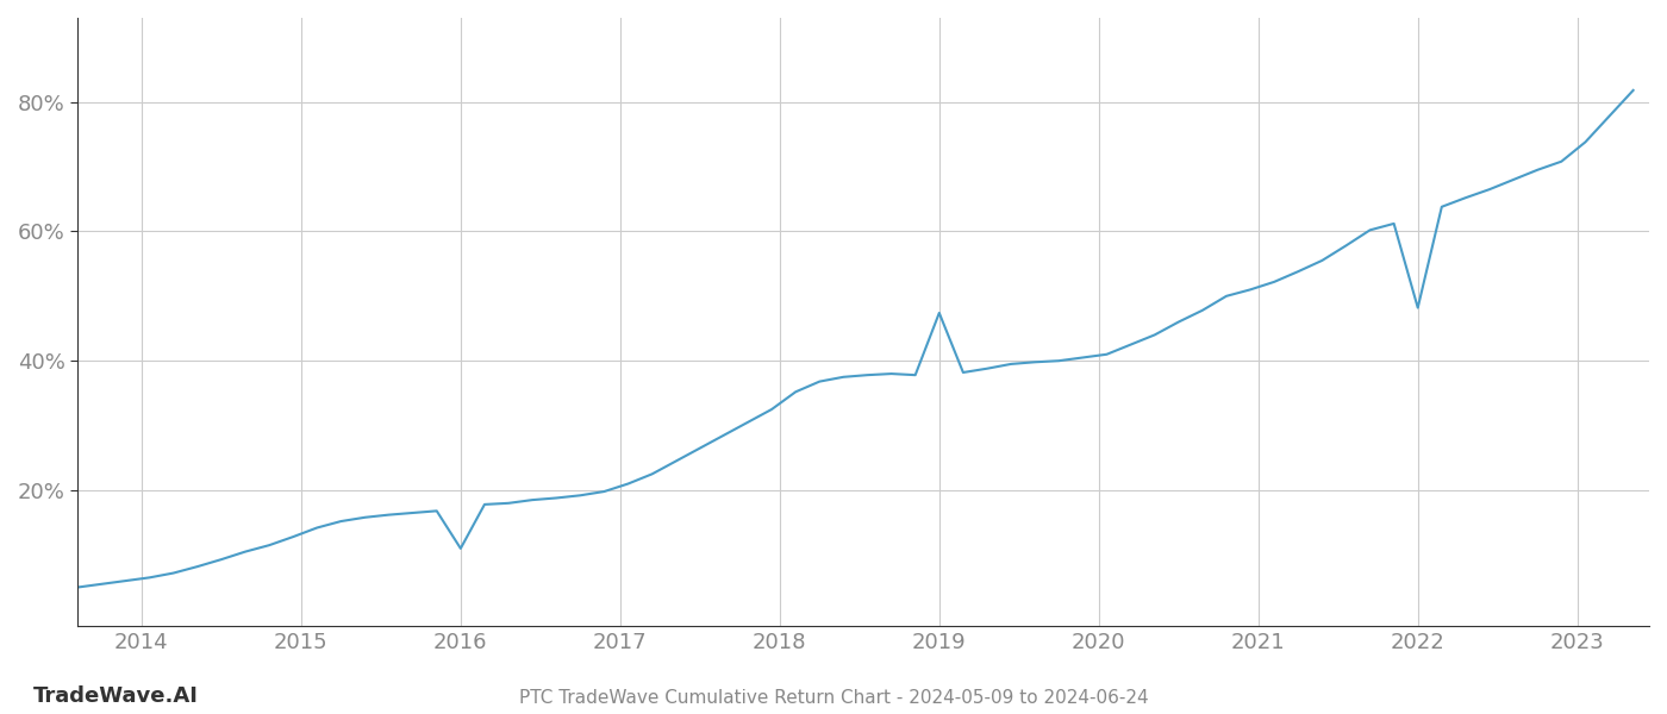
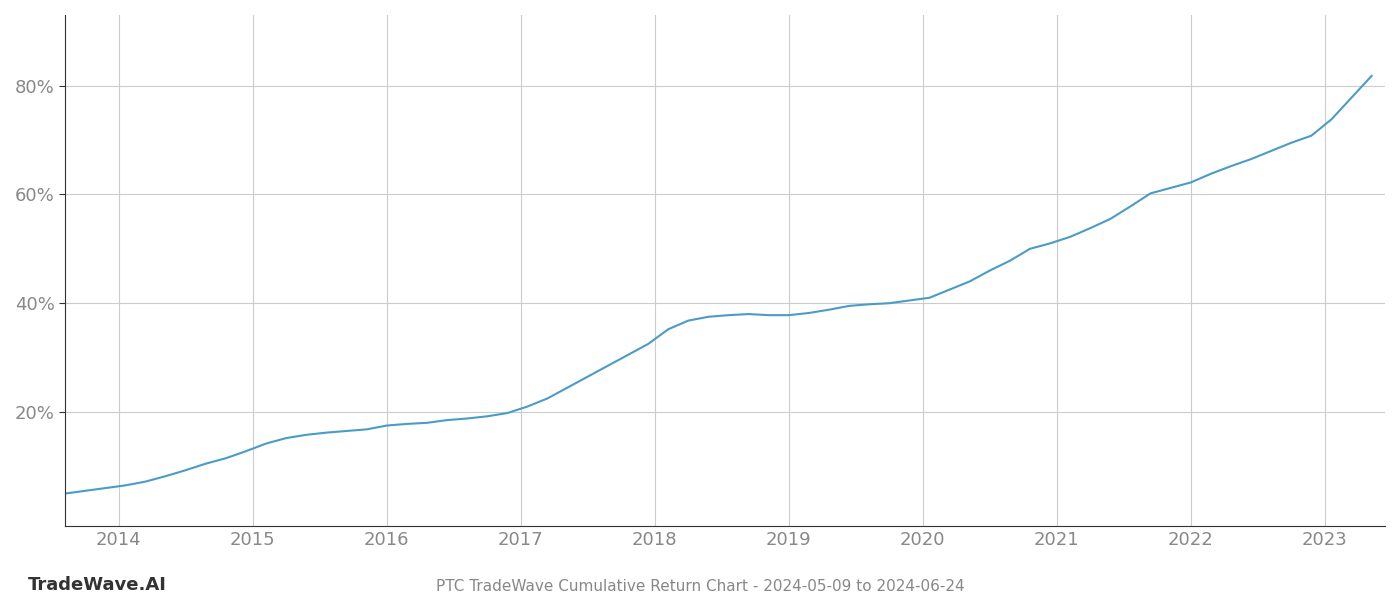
2016: 11.0% -> 17.5%
2019: 47.4% -> 37.8%
2022: 48.2% -> 62.2%
